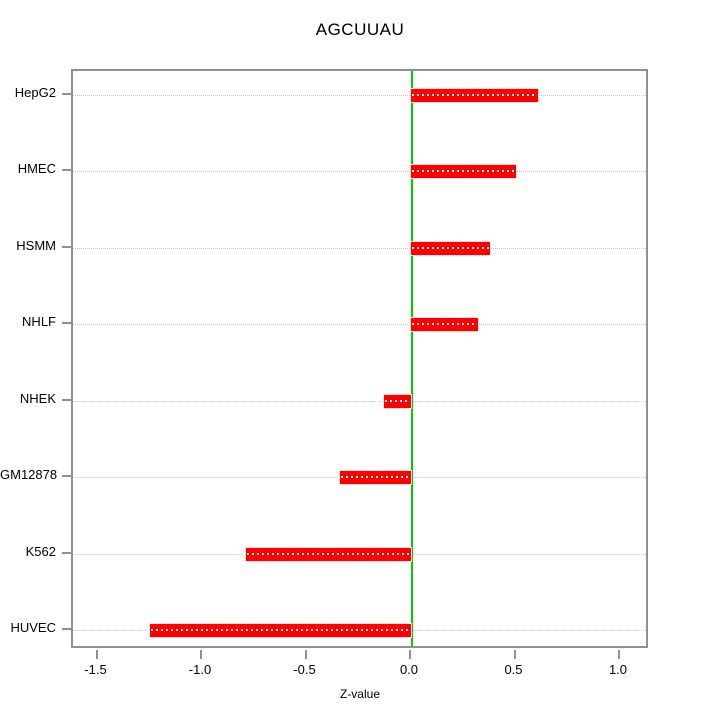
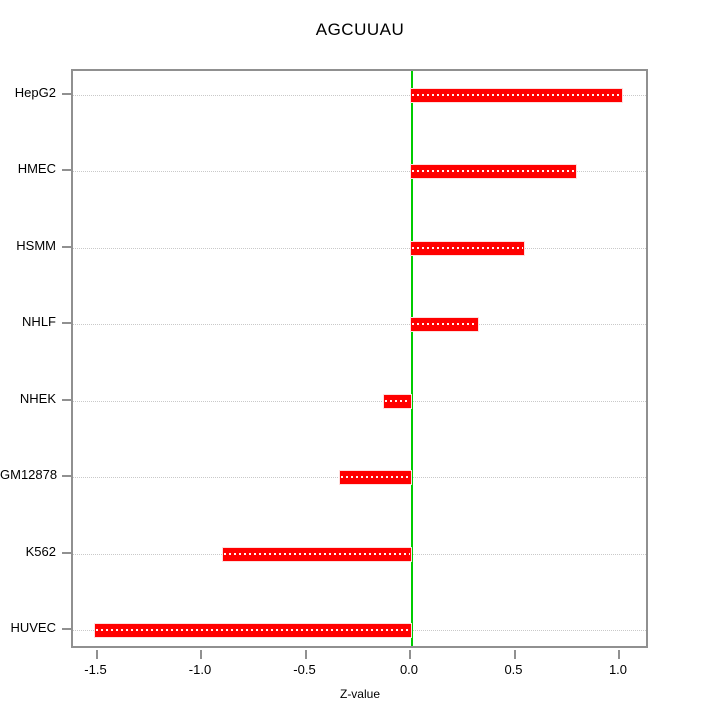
HepG2: 0.61 -> 1.01
HMEC: 0.50 -> 0.79
HSMM: 0.38 -> 0.54
K562: -0.79 -> -0.90
HUVEC: -1.25 -> -1.51
